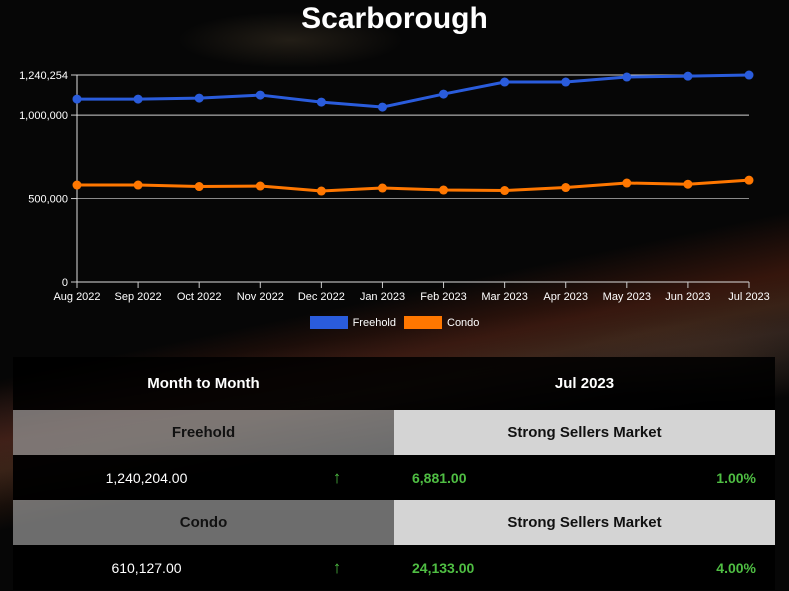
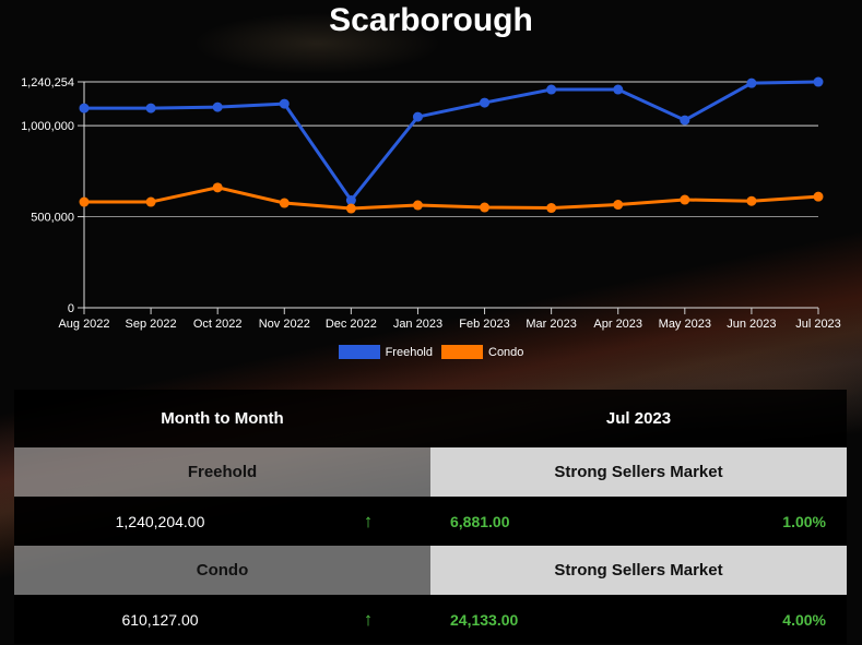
Condo/Oct 2022: 570000 -> 660000
Freehold/Dec 2022: 1080000 -> 590000
Freehold/May 2023: 1230000 -> 1030000
